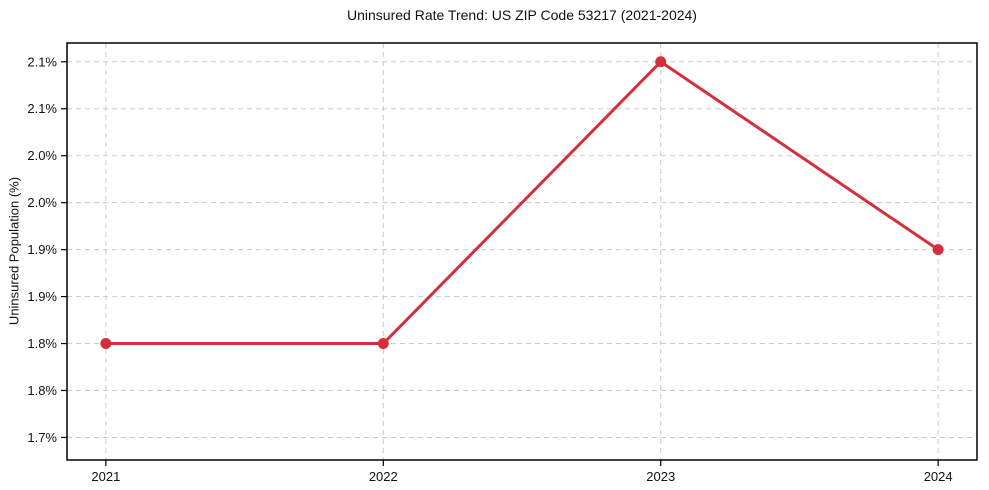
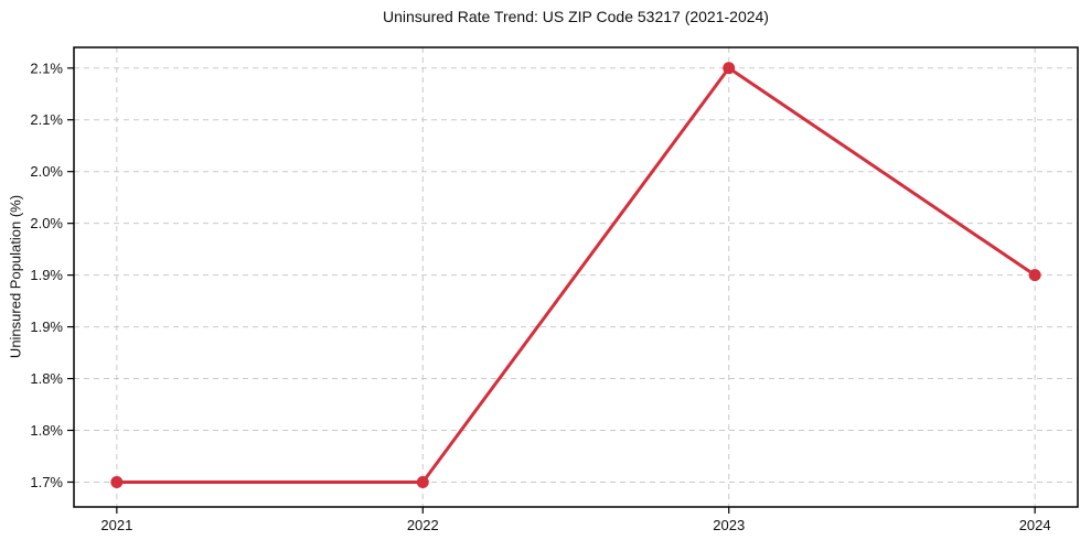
2021: 1.8% -> 1.7%
2022: 1.8% -> 1.7%
